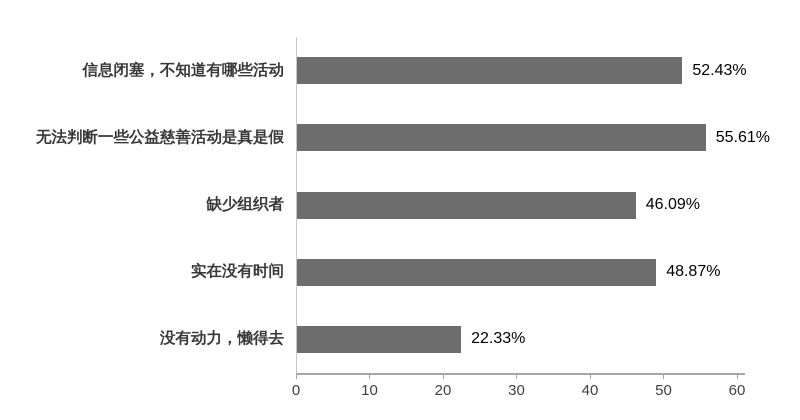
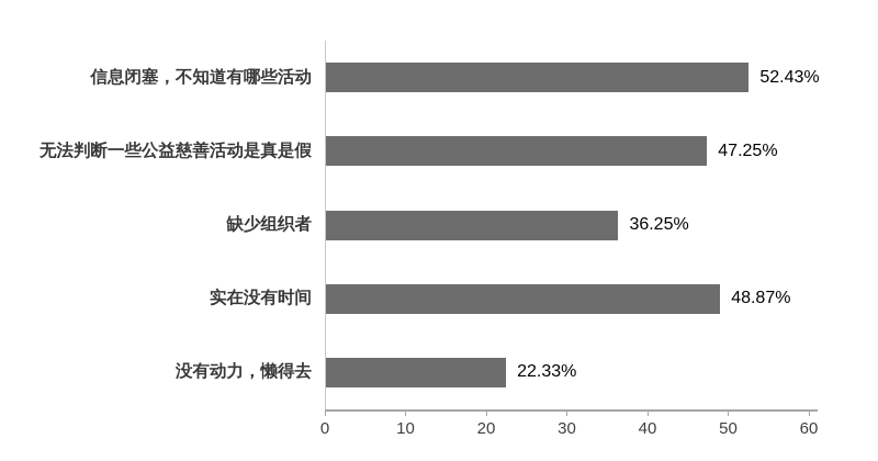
无法判断一些公益慈善活动是真是假: 55.61% -> 47.25%
缺少组织者: 46.09% -> 36.25%
